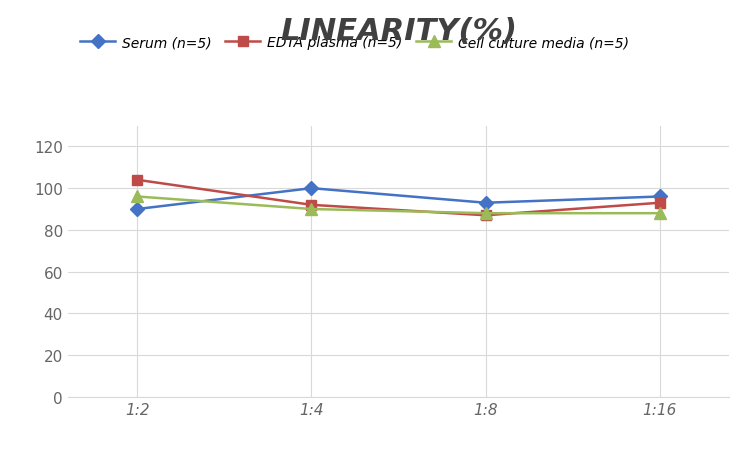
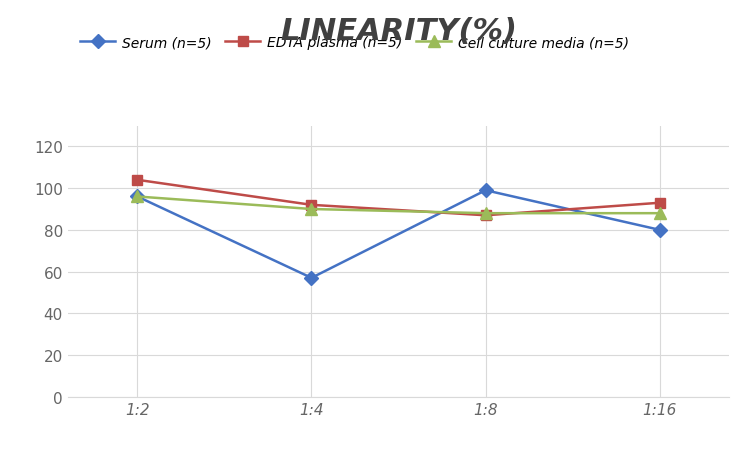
Serum (n=5)/1:2: 90 -> 96
Serum (n=5)/1:4: 100 -> 57
Serum (n=5)/1:8: 93 -> 99
Serum (n=5)/1:16: 96 -> 80
